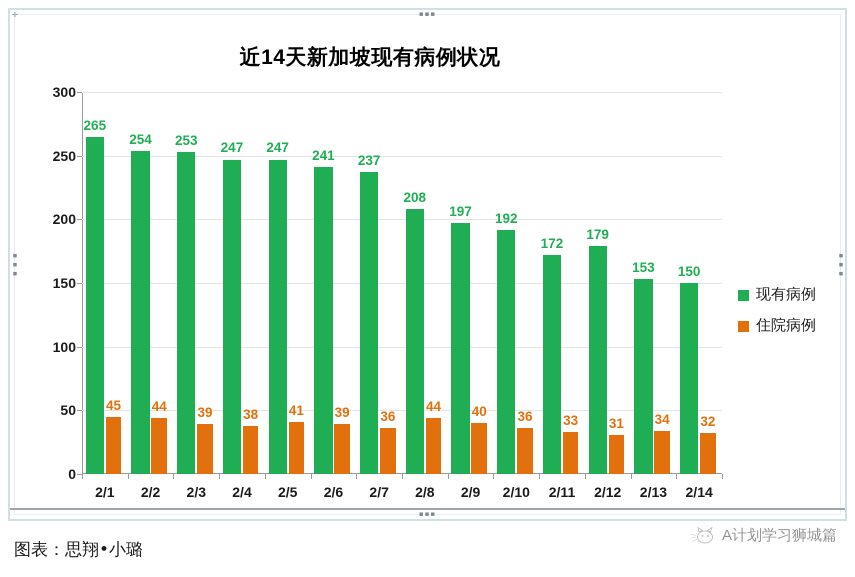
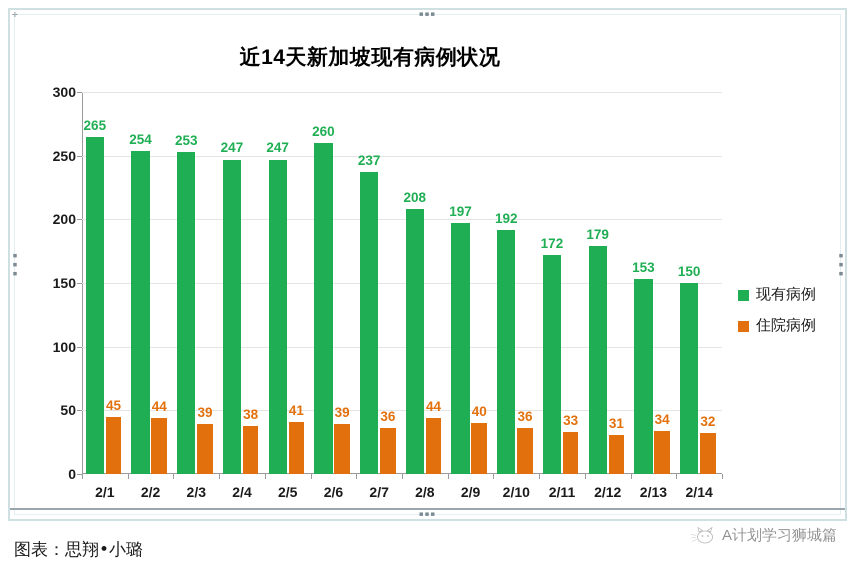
现有病例/2/6: 241 -> 260
